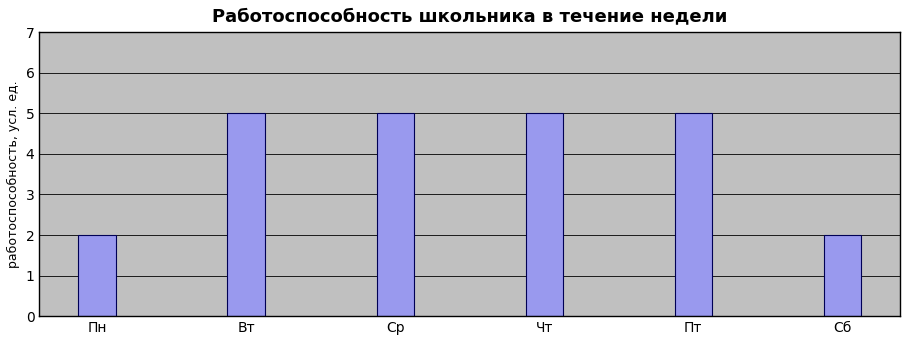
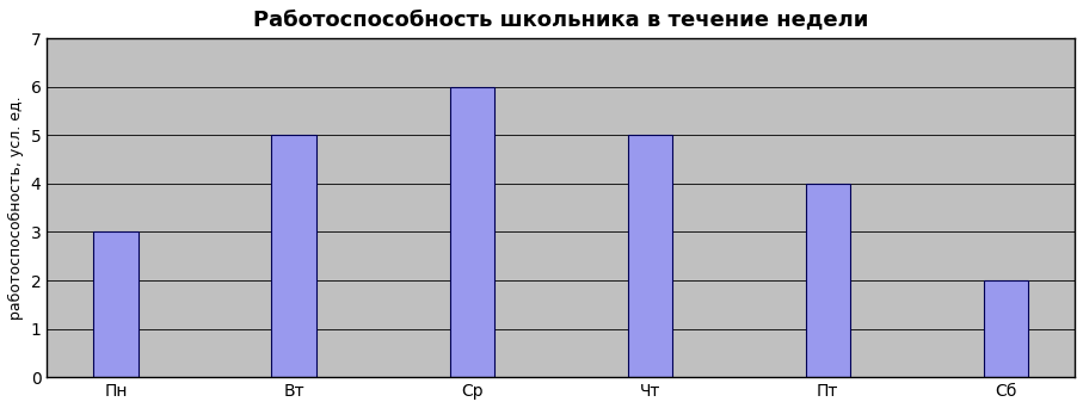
Пн: 2 -> 3
Ср: 5 -> 6
Пт: 5 -> 4
